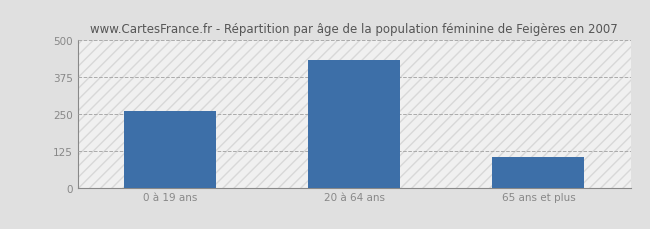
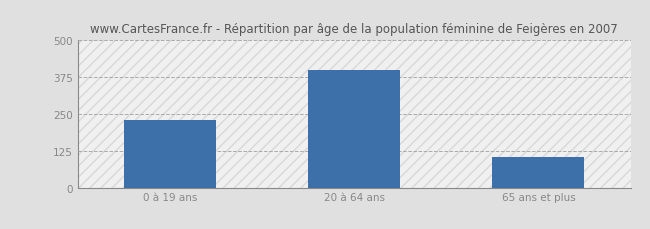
0 à 19 ans: 260 -> 230
20 à 64 ans: 435 -> 400
